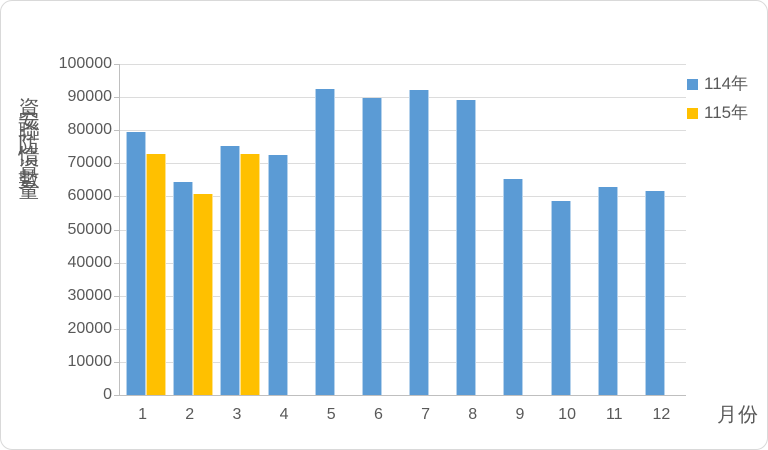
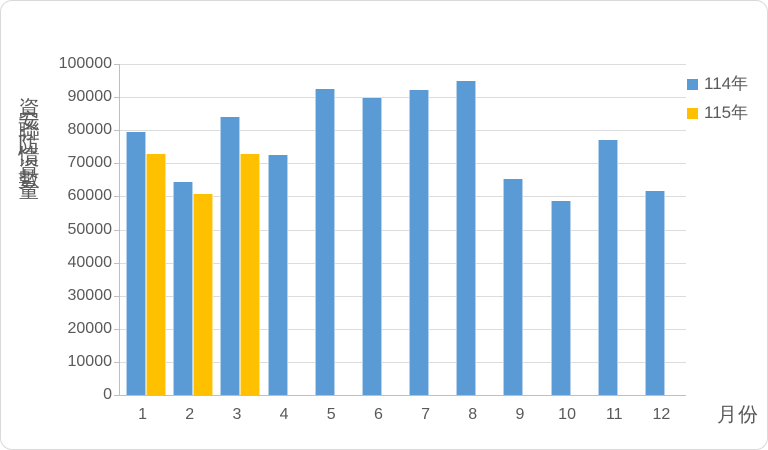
114年/3: 75000 -> 84000
114年/8: 89000 -> 95000
114年/11: 63000 -> 77000
